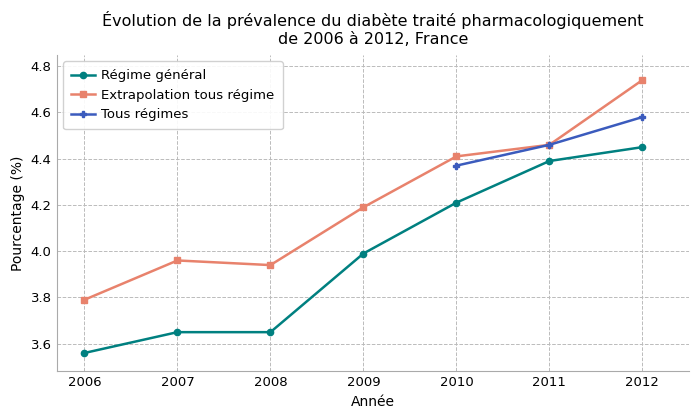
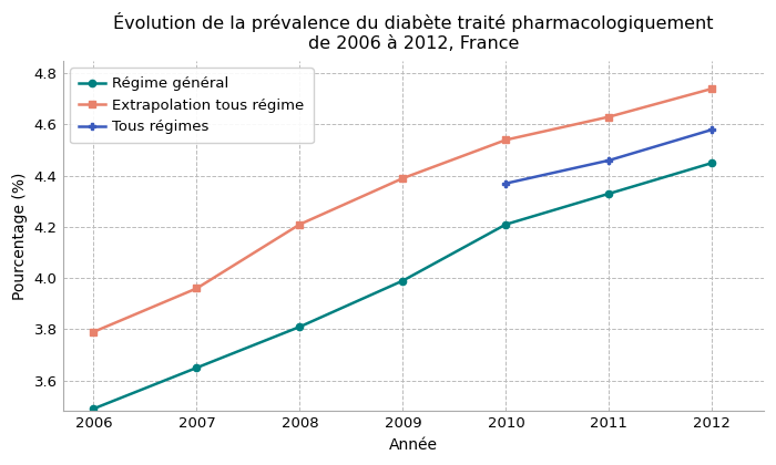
Régime général/2006: 3.56 -> 3.49
Régime général/2008: 3.65 -> 3.81
Extrapolation tous régime/2008: 3.94 -> 4.21
Extrapolation tous régime/2009: 4.19 -> 4.39
Extrapolation tous régime/2010: 4.41 -> 4.54
Régime général/2011: 4.39 -> 4.33
Extrapolation tous régime/2011: 4.46 -> 4.63
